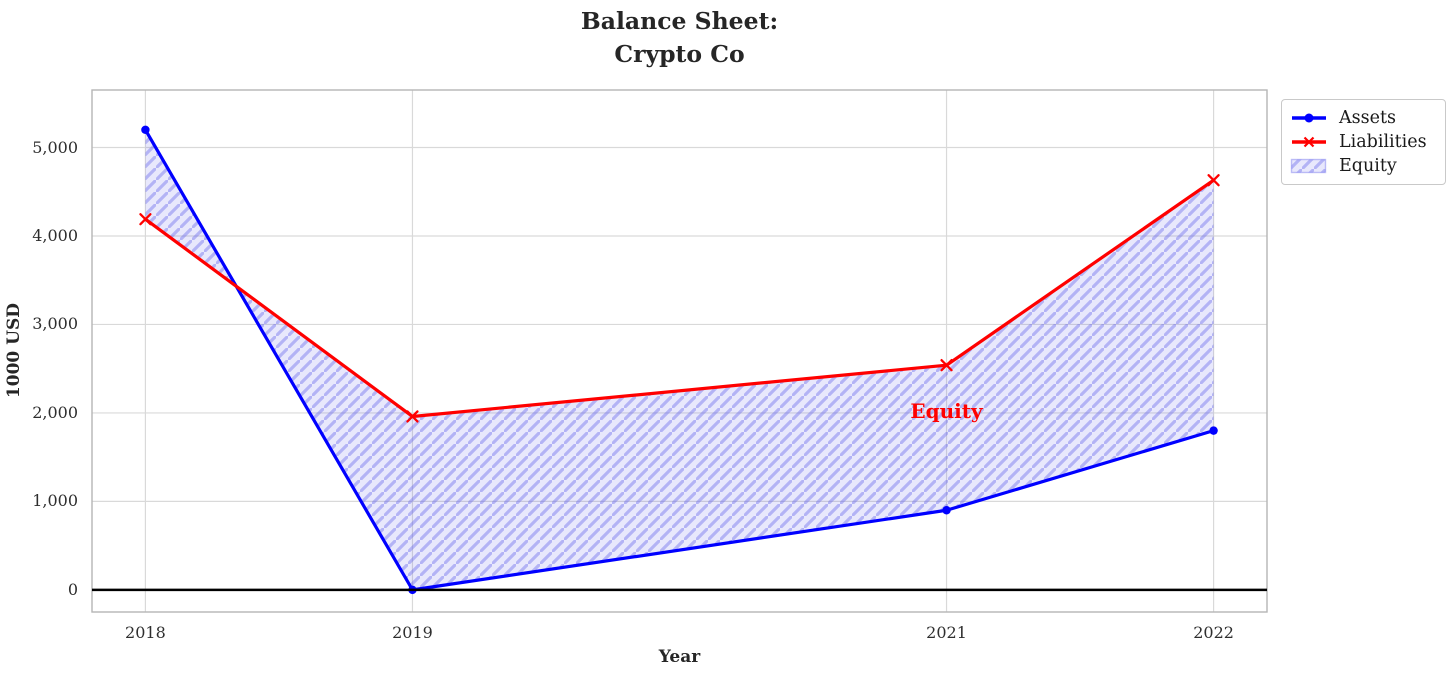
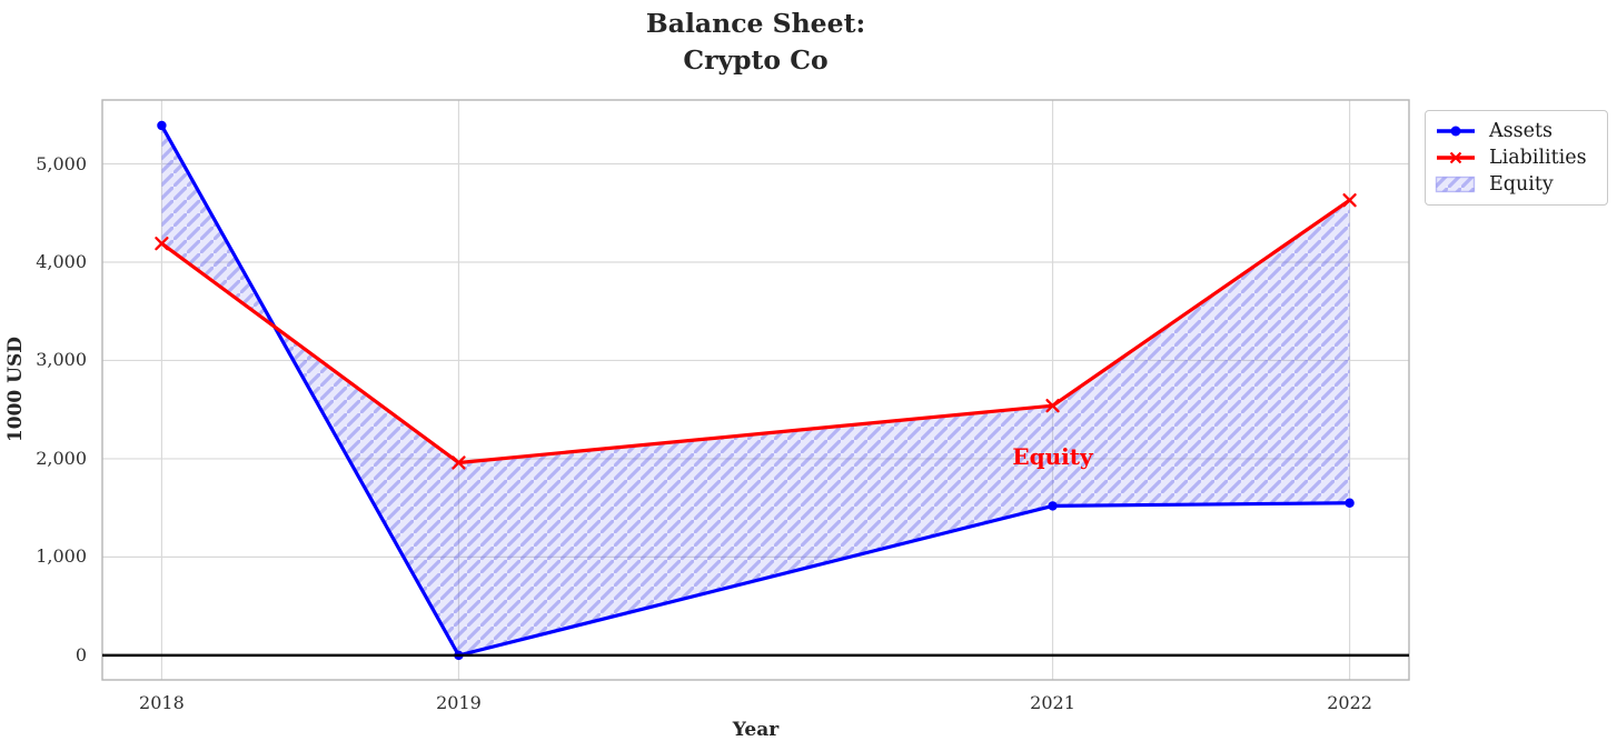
Assets/2018: 5200 -> 5400
Assets/2021: 900 -> 1500
Assets/2022: 1800 -> 1600
